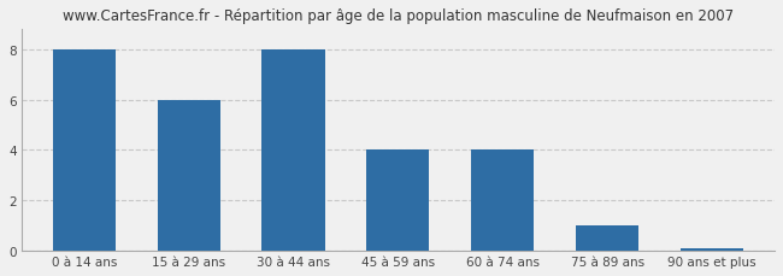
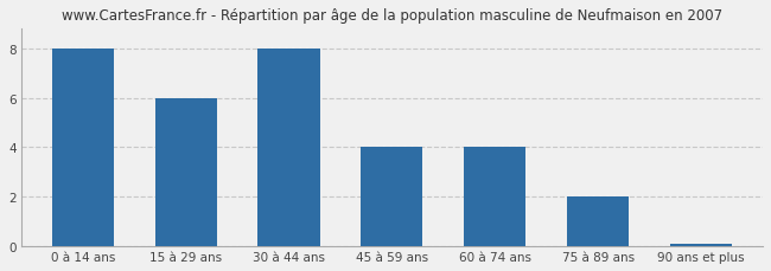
75 à 89 ans: 1.00 -> 2.00
